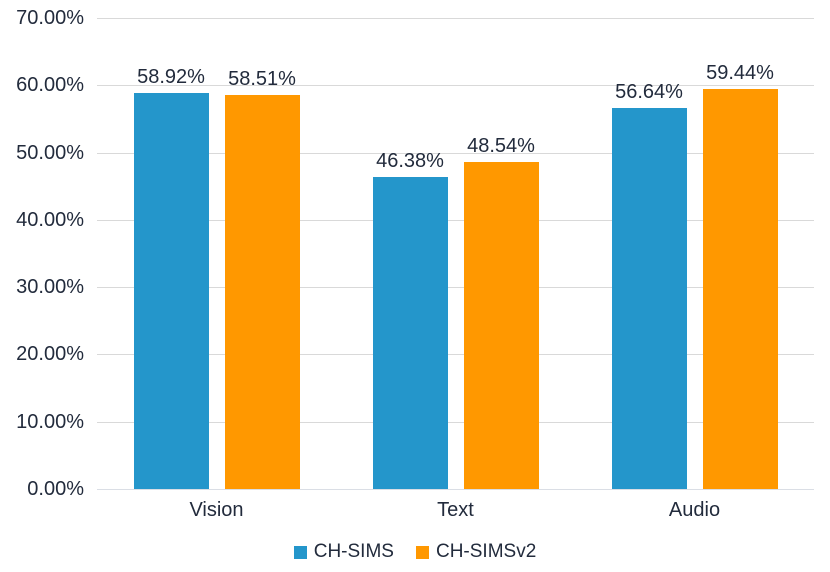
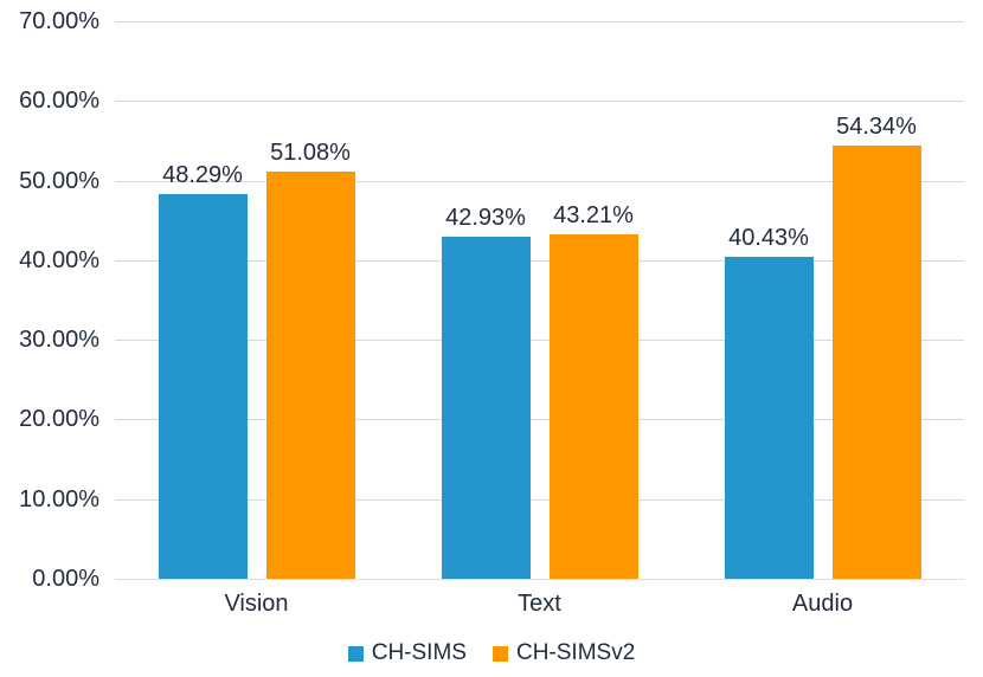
CH-SIMS/Vision: 58.92% -> 48.29%
CH-SIMSv2/Vision: 58.51% -> 51.08%
CH-SIMS/Text: 46.38% -> 42.93%
CH-SIMSv2/Text: 48.54% -> 43.21%
CH-SIMS/Audio: 56.64% -> 40.43%
CH-SIMSv2/Audio: 59.44% -> 54.34%
